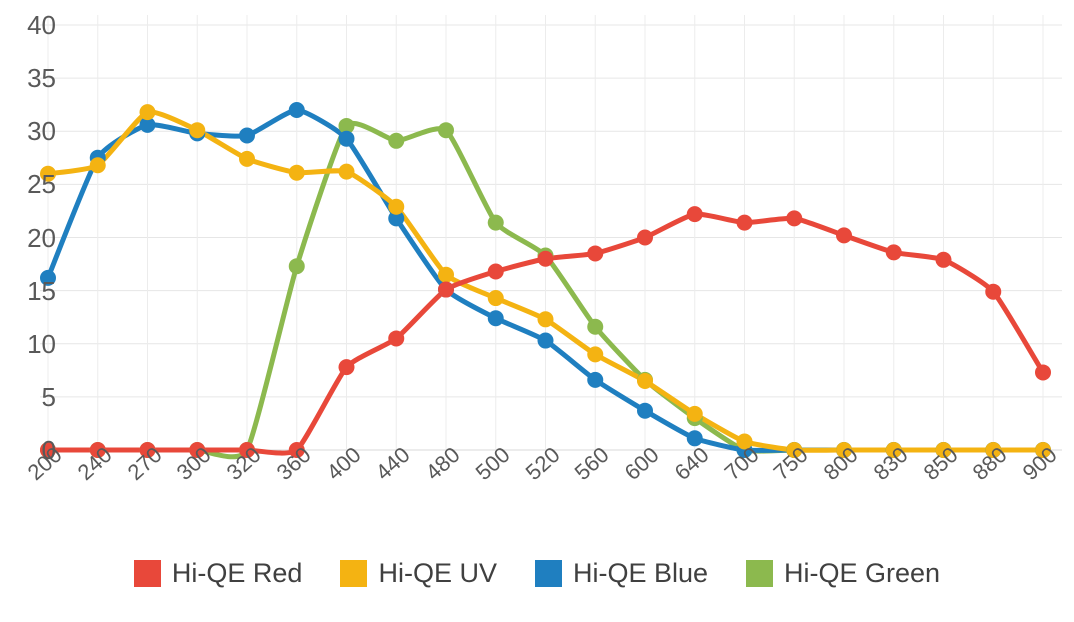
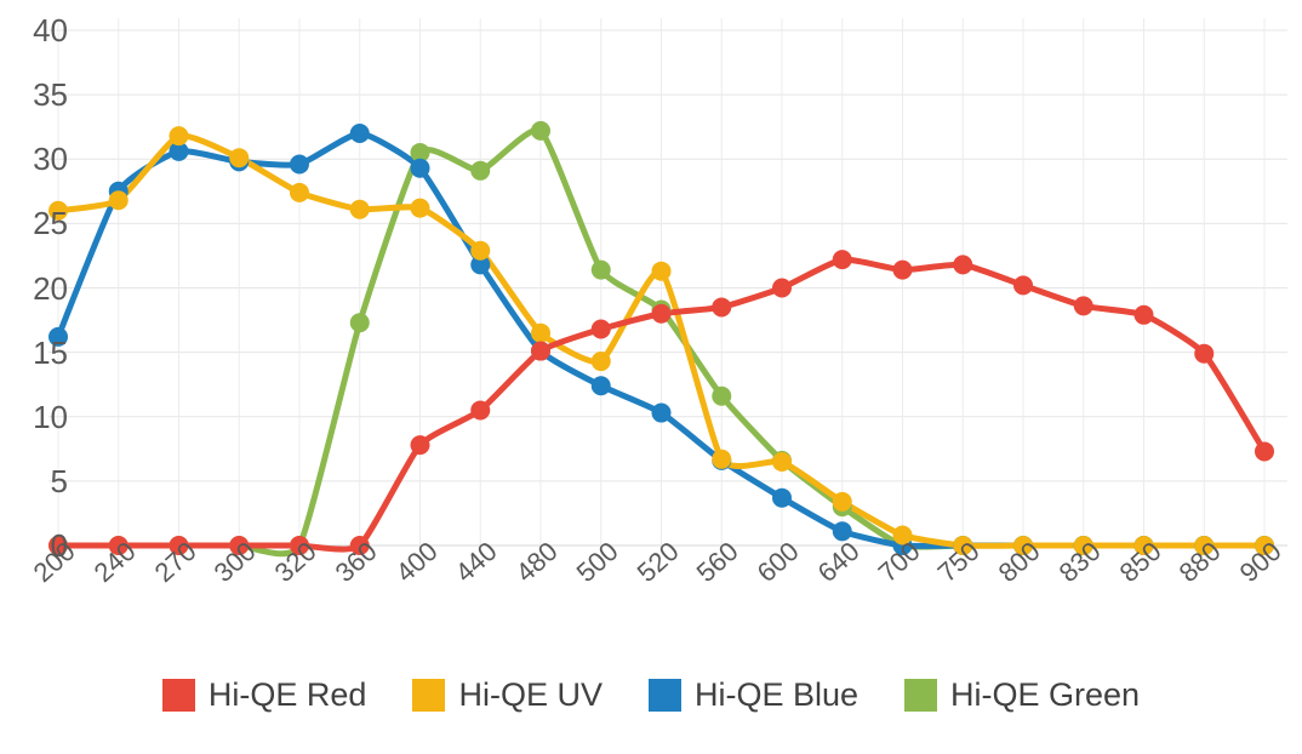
Hi-QE Green/480: 30.1 -> 32.2
Hi-QE UV/520: 12.3 -> 21.3
Hi-QE UV/560: 9.0 -> 6.7
